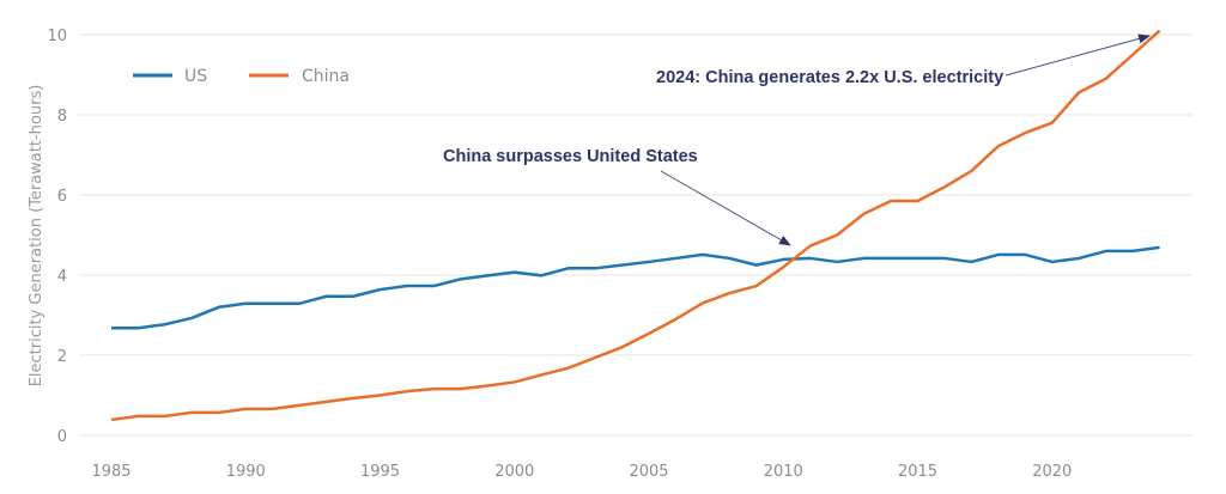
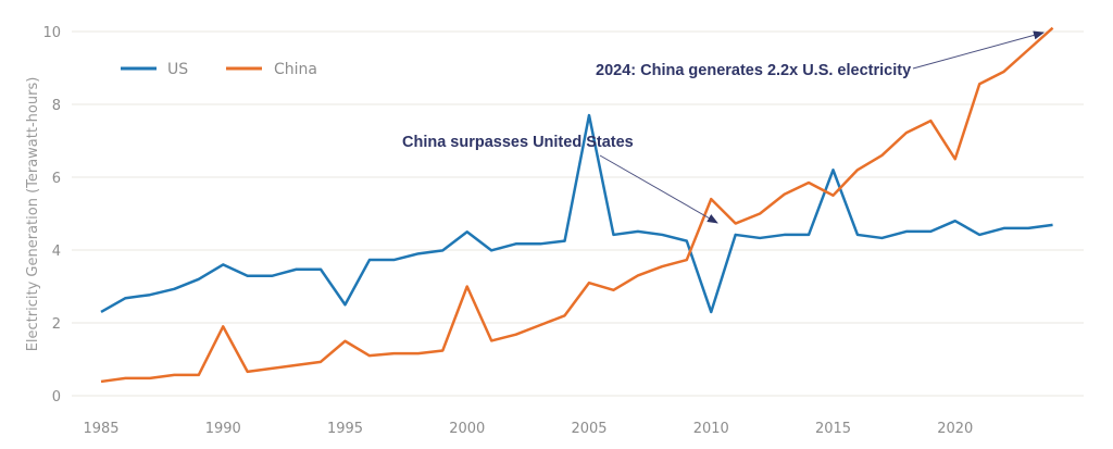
US/1985: 2.7 -> 2.3
US/1990: 3.3 -> 3.6
China/1990: 0.7 -> 1.9
US/1995: 3.6 -> 2.5
China/1995: 1.0 -> 1.5
US/2000: 4.1 -> 4.5
China/2000: 1.3 -> 3.0
US/2005: 4.3 -> 7.7
China/2005: 2.5 -> 3.1
US/2010: 4.4 -> 2.3
China/2010: 4.2 -> 5.4
US/2015: 4.4 -> 6.2
China/2015: 5.8 -> 5.5
US/2020: 4.3 -> 4.8
China/2020: 7.8 -> 6.5
